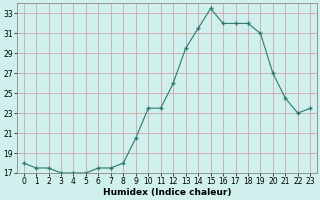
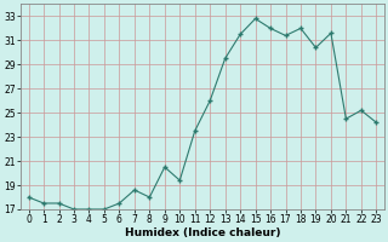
7: 17.5 -> 18.6
10: 23.5 -> 19.4
15: 33.5 -> 32.8
17: 32.0 -> 31.4
19: 31.0 -> 30.4
20: 27.0 -> 31.6
22: 23.0 -> 25.2
23: 23.5 -> 24.2
